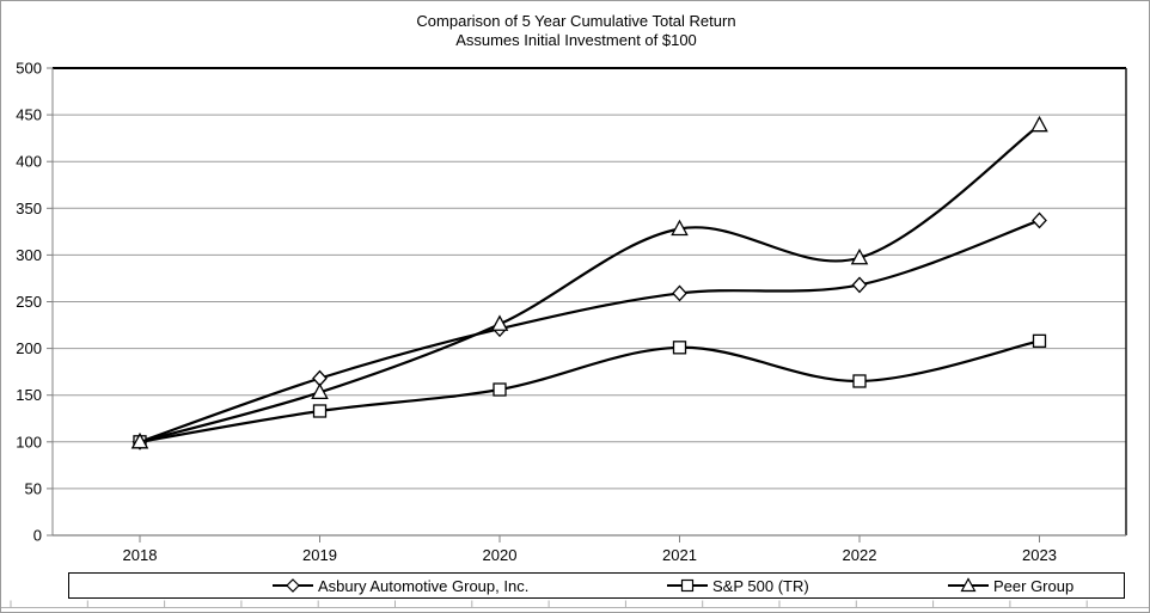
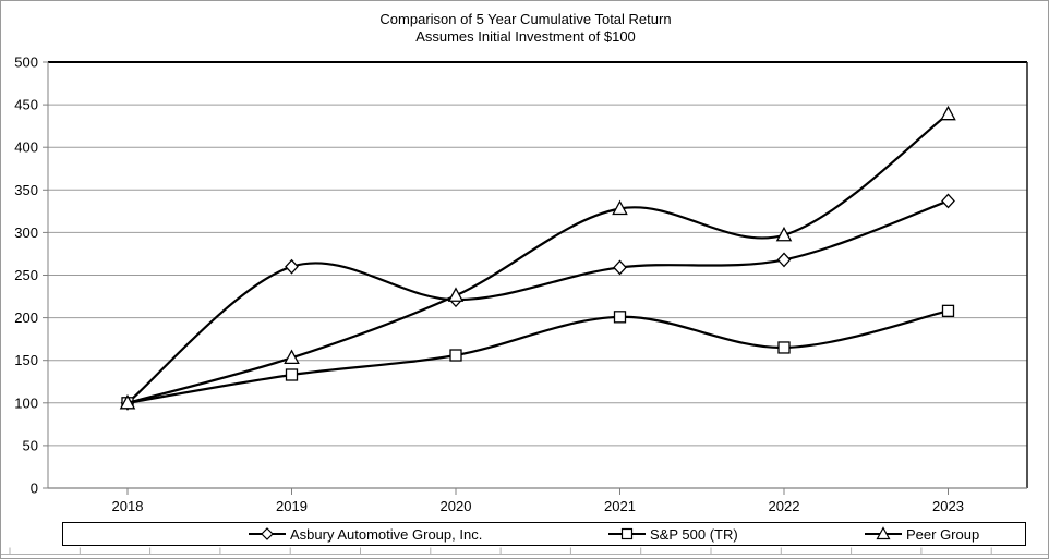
Asbury Automotive Group, Inc./2019: 170 -> 260
